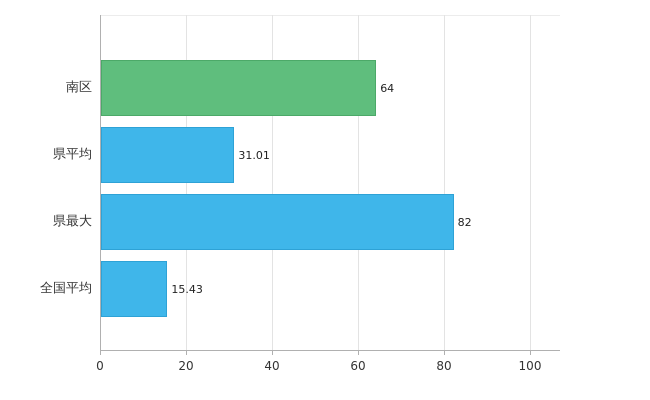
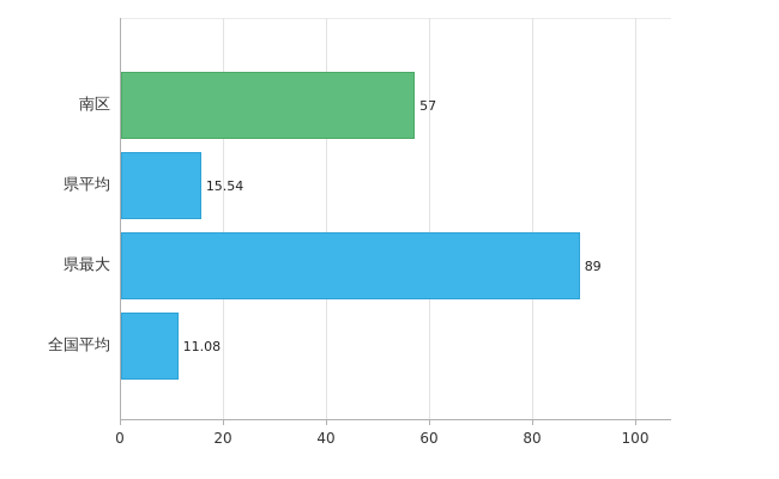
南区: 64 -> 57
県平均: 31.01 -> 15.54
県最大: 82 -> 89
全国平均: 15.43 -> 11.08
